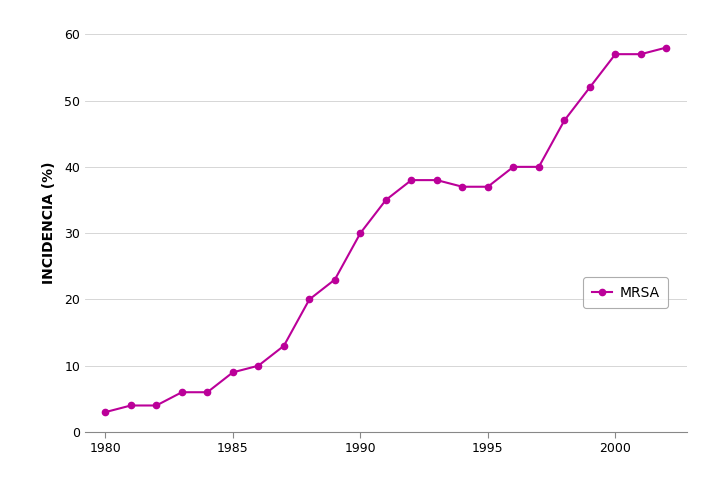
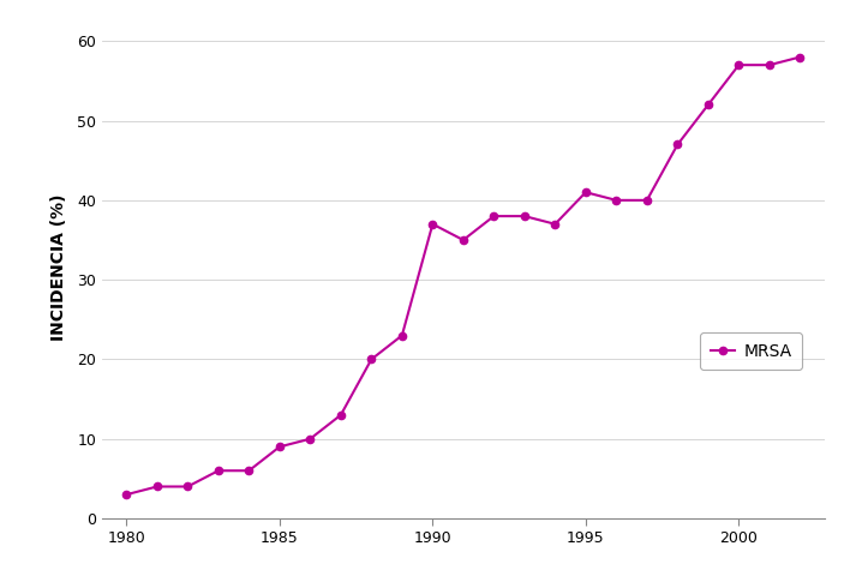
1990: 30 -> 37
1995: 37 -> 41
